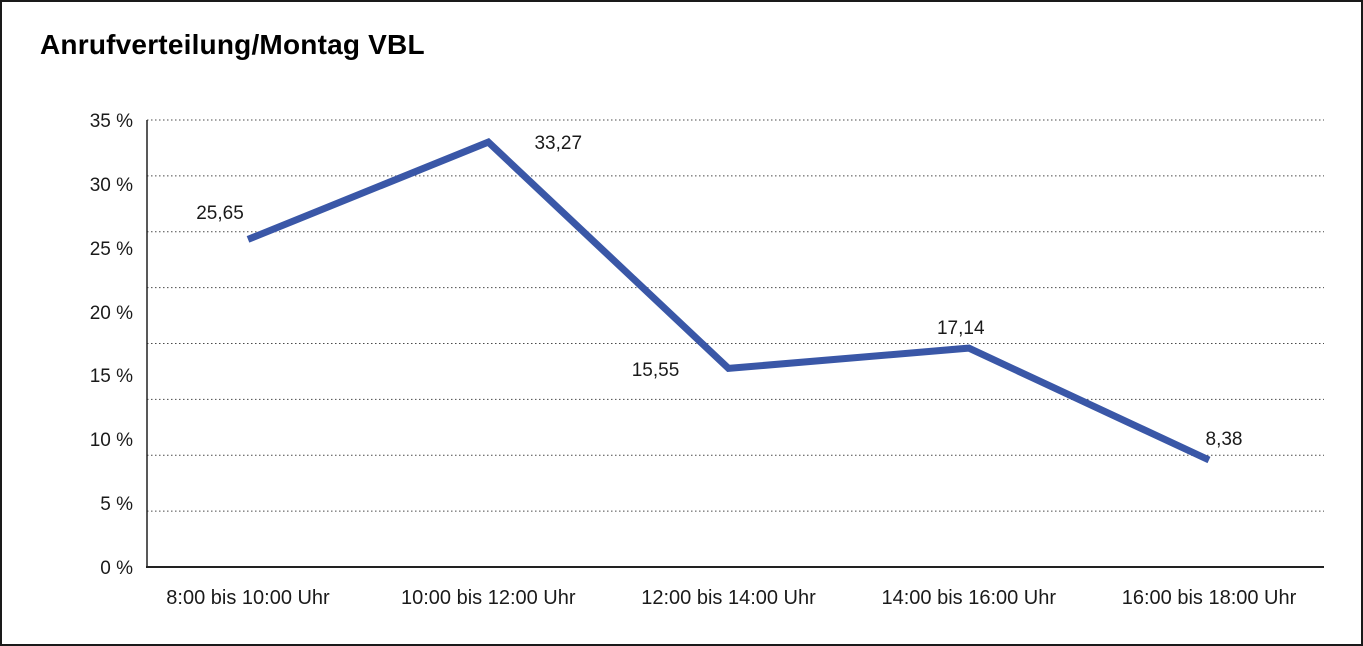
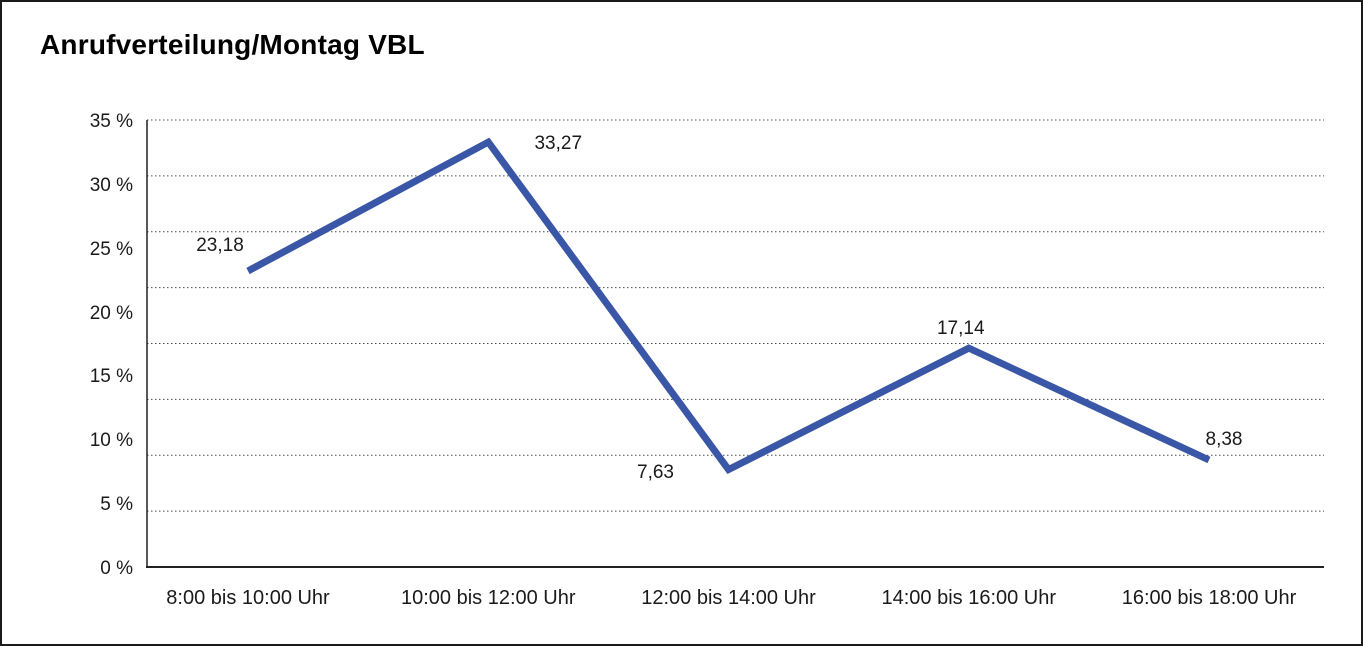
8:00 bis 10:00 Uhr: 25,65 -> 23,18
12:00 bis 14:00 Uhr: 15,55 -> 7,63
